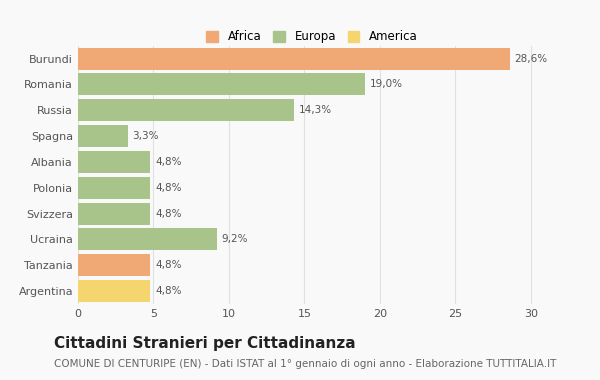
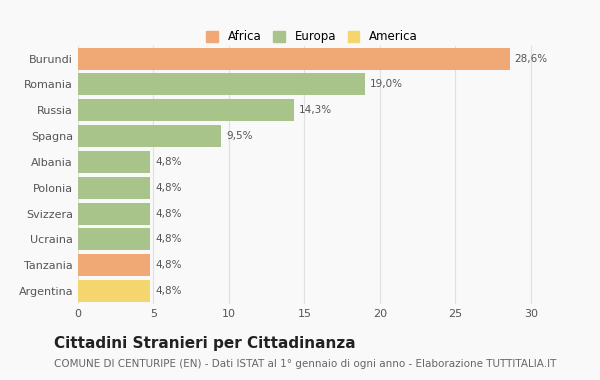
Spagna: 3,3% -> 9,5%
Ucraina: 9,2% -> 4,8%
